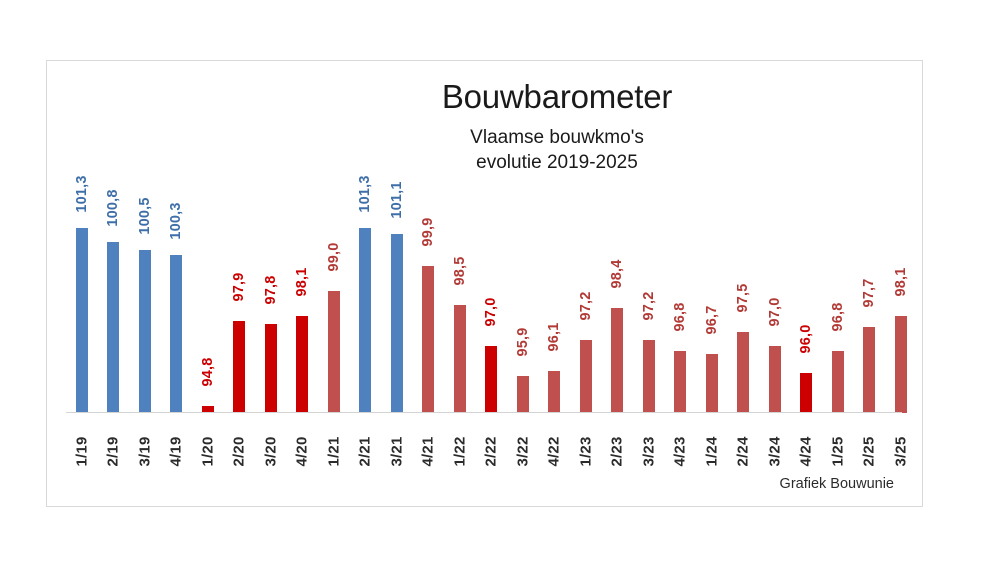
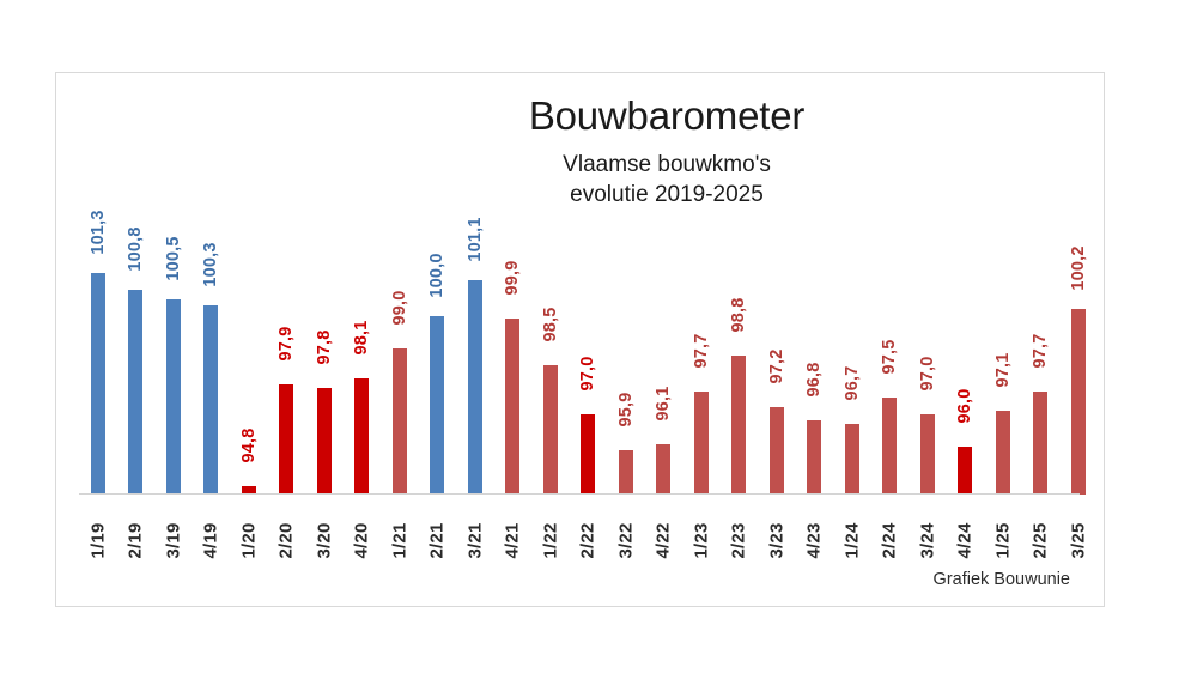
2/21: 101,3 -> 100,0
1/23: 97,2 -> 97,7
2/23: 98,4 -> 98,8
1/25: 96,8 -> 97,1
3/25: 98,1 -> 100,2
